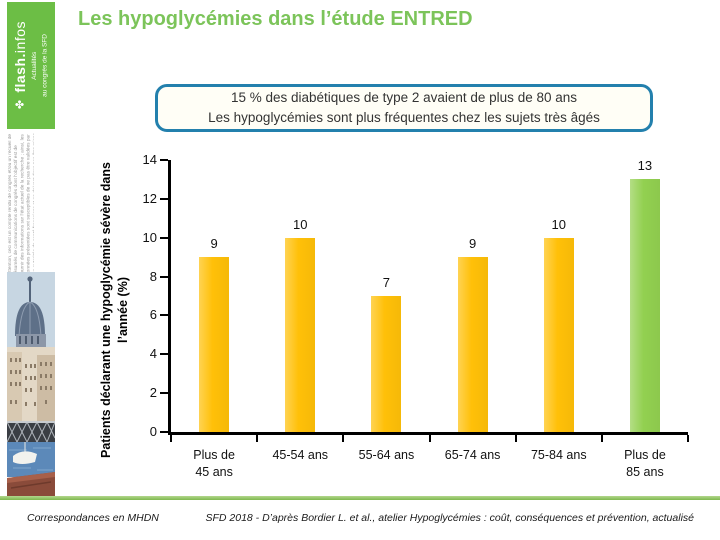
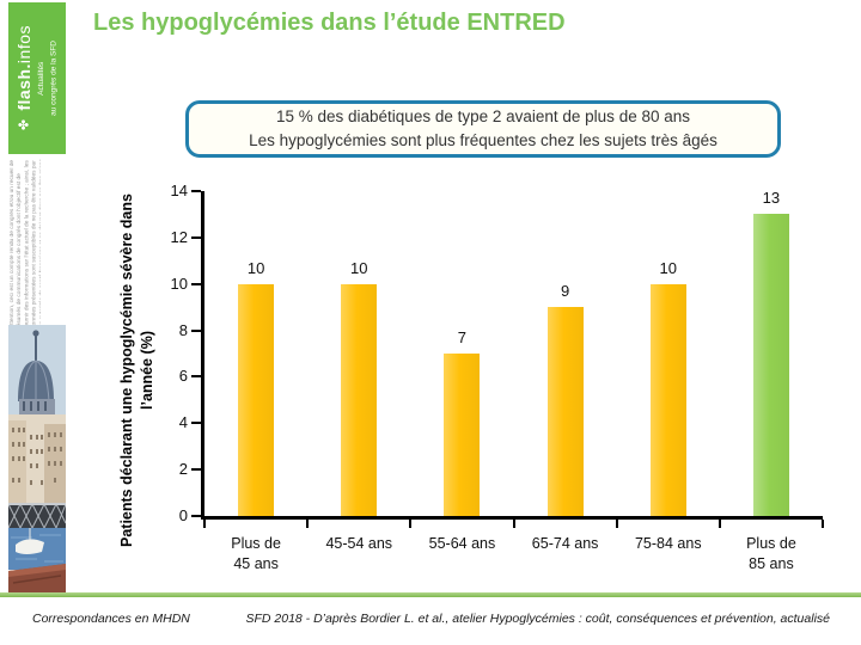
Plus de 45 ans: 9 -> 10
